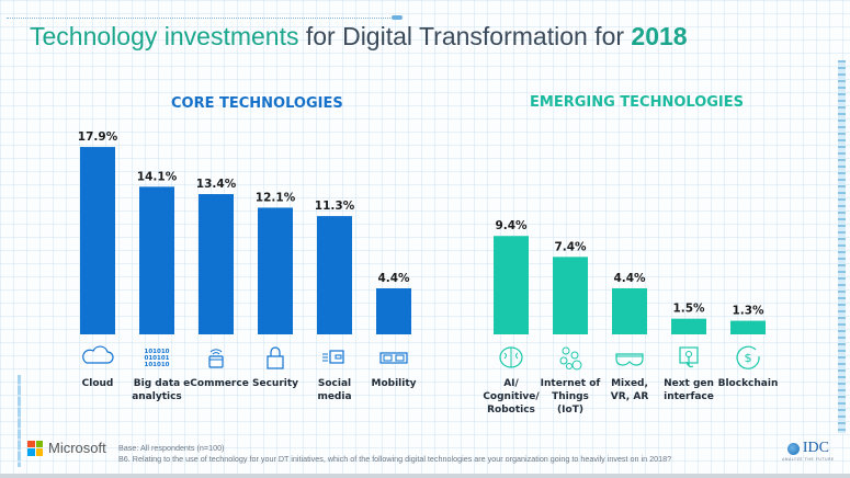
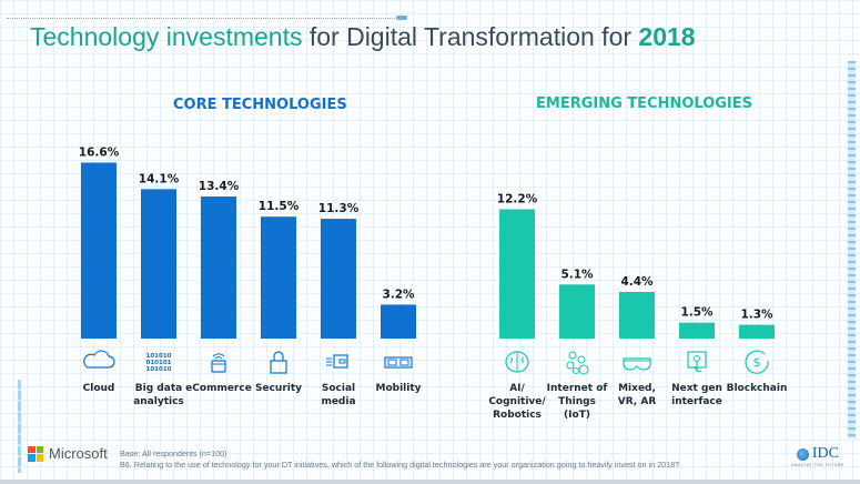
CORE TECHNOLOGIES/Cloud: 17.9% -> 16.6%
CORE TECHNOLOGIES/Security: 12.1% -> 11.5%
CORE TECHNOLOGIES/Mobility: 4.4% -> 3.2%
EMERGING TECHNOLOGIES/AI/ Cognitive/ Robotics: 9.4% -> 12.2%
EMERGING TECHNOLOGIES/Internet of Things (IoT): 7.4% -> 5.1%
